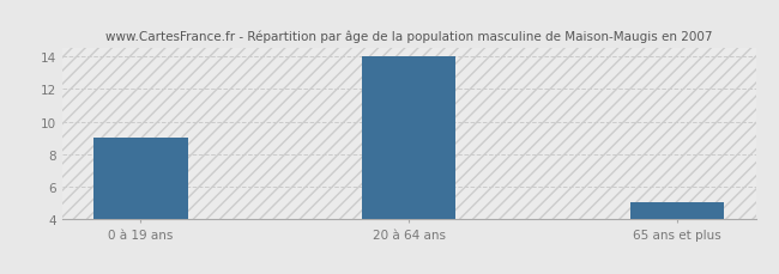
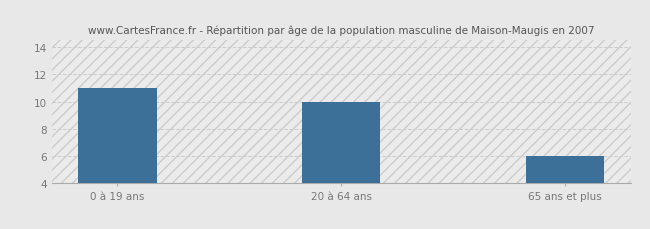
0 à 19 ans: 9 -> 11
20 à 64 ans: 14 -> 10
65 ans et plus: 5 -> 6
